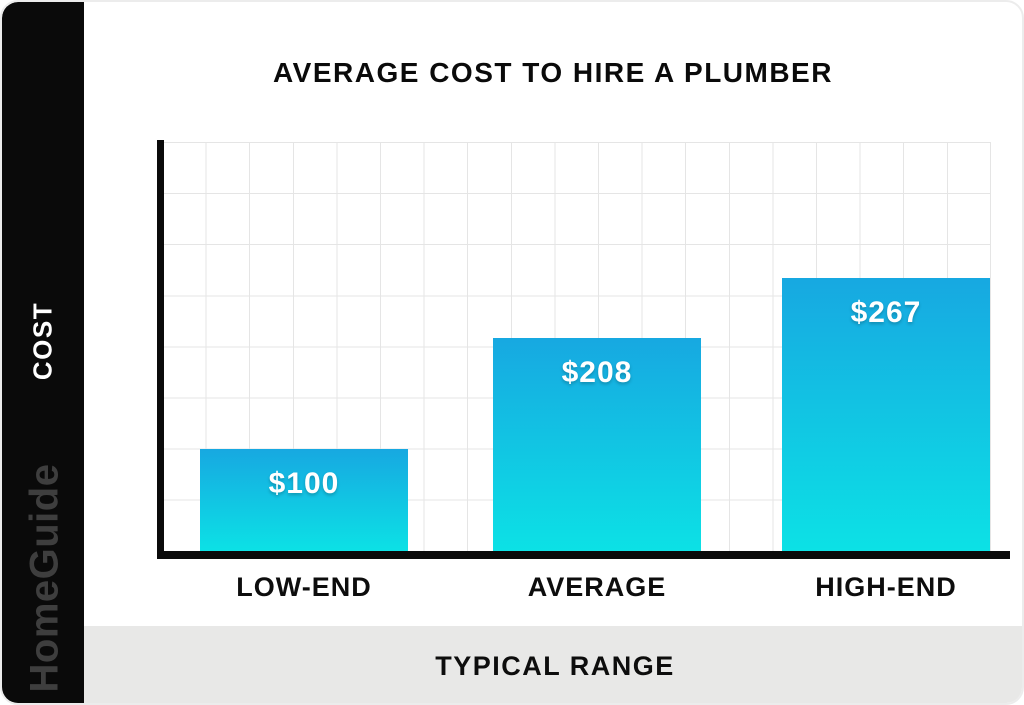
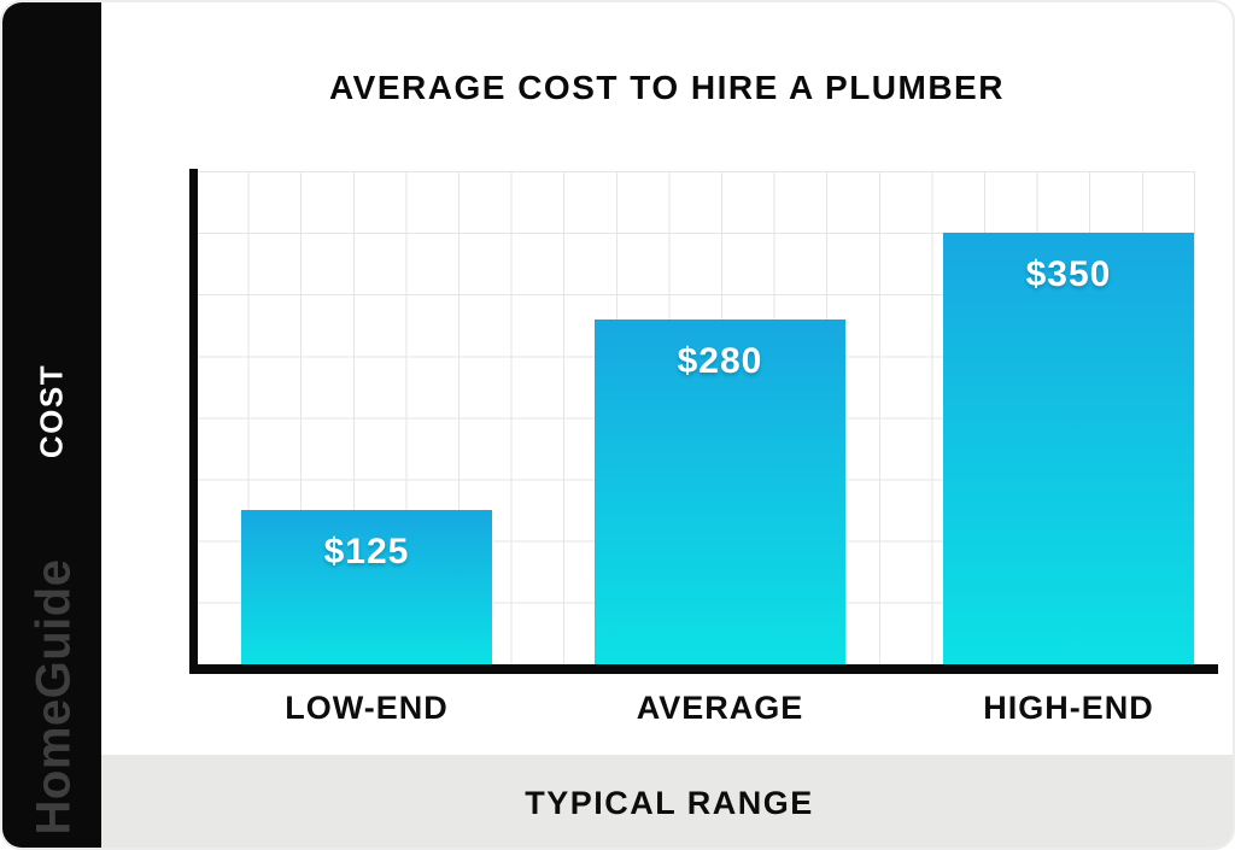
LOW-END: $100 -> $125
AVERAGE: $208 -> $280
HIGH-END: $267 -> $350
